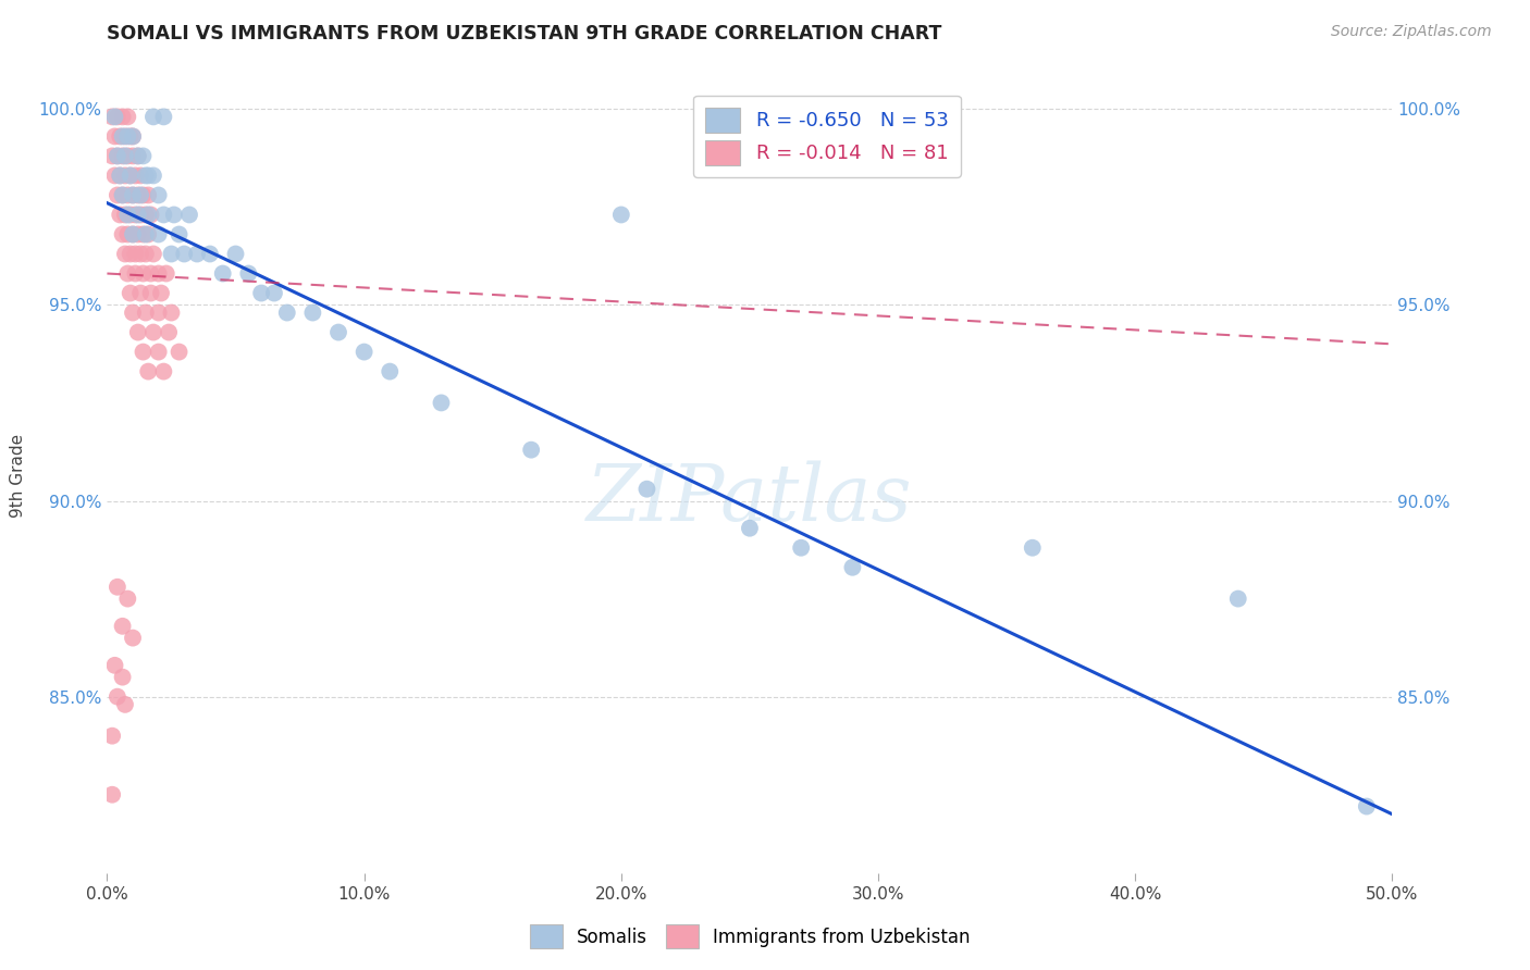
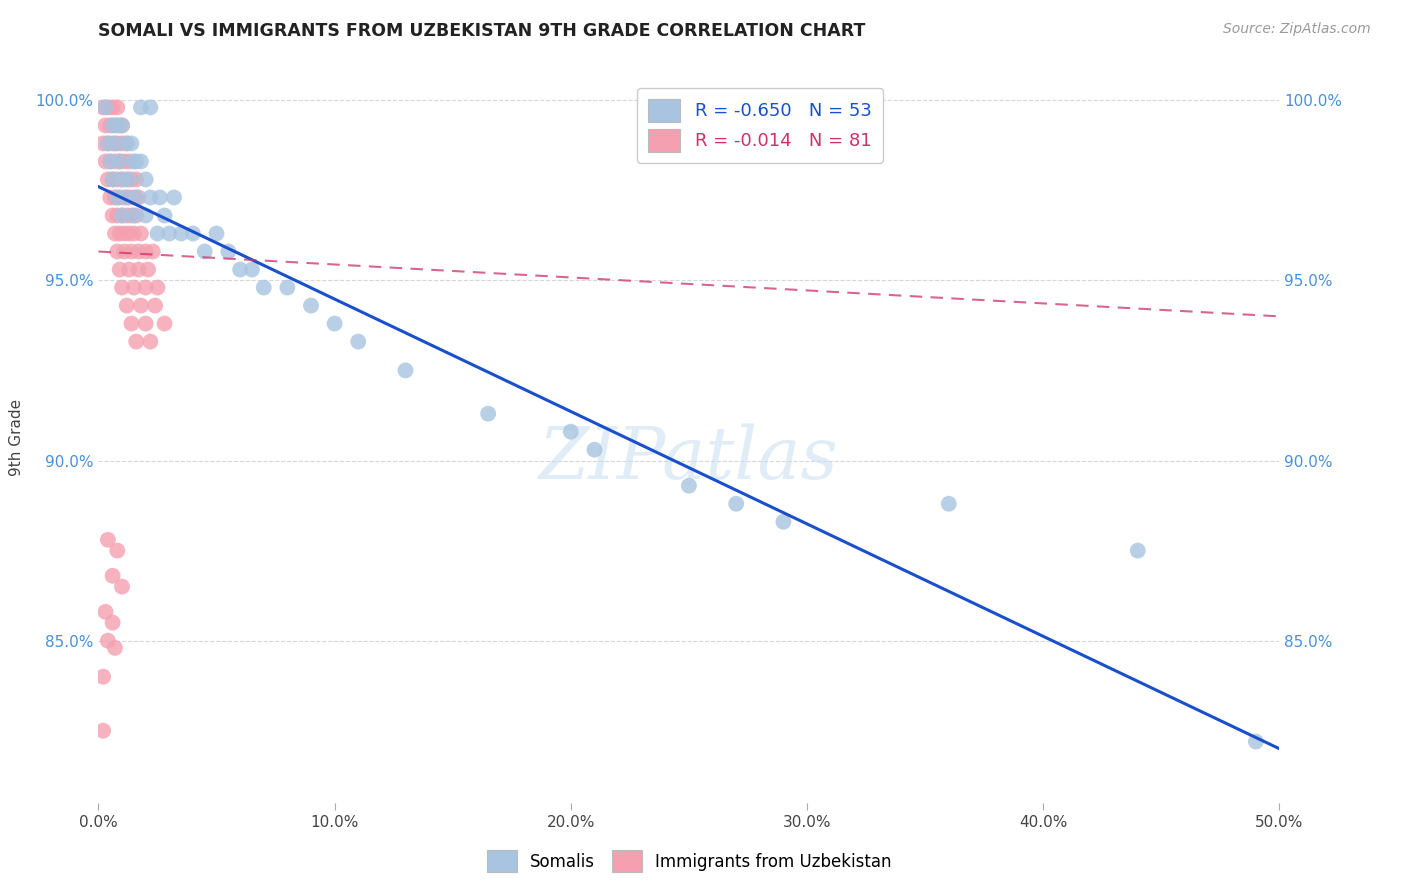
Somalis/20.0%: 97.3% -> 90.8%
